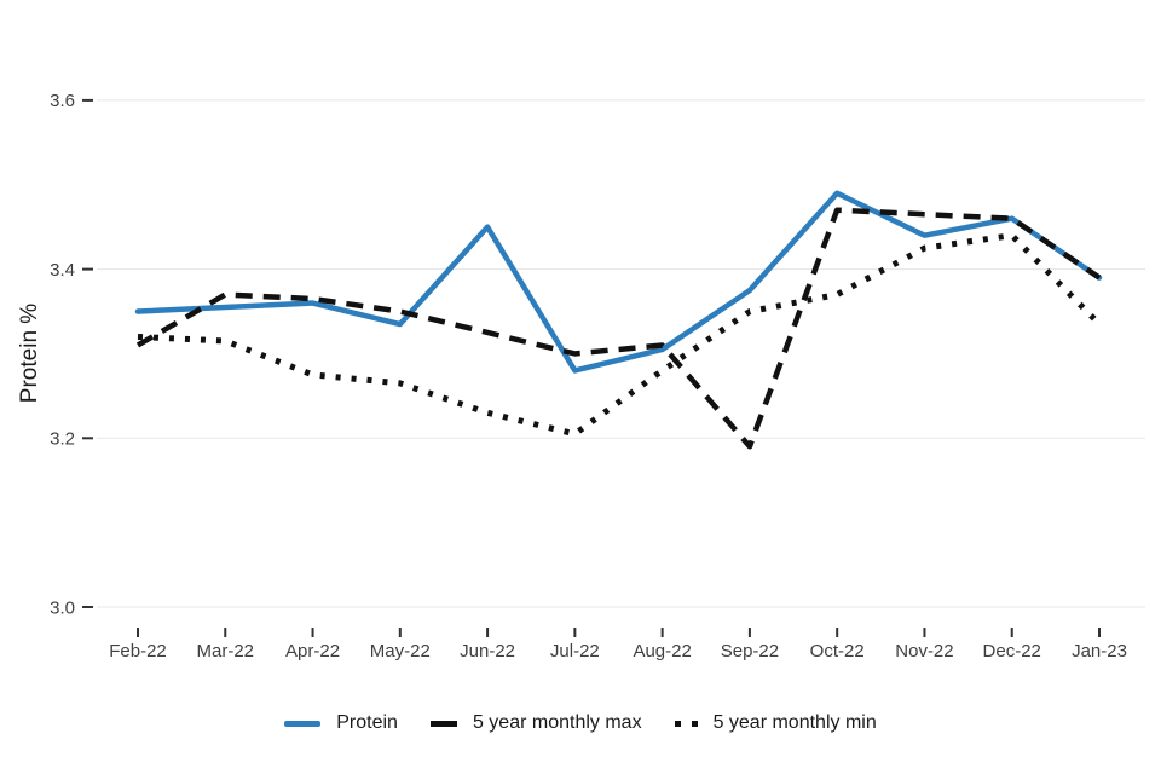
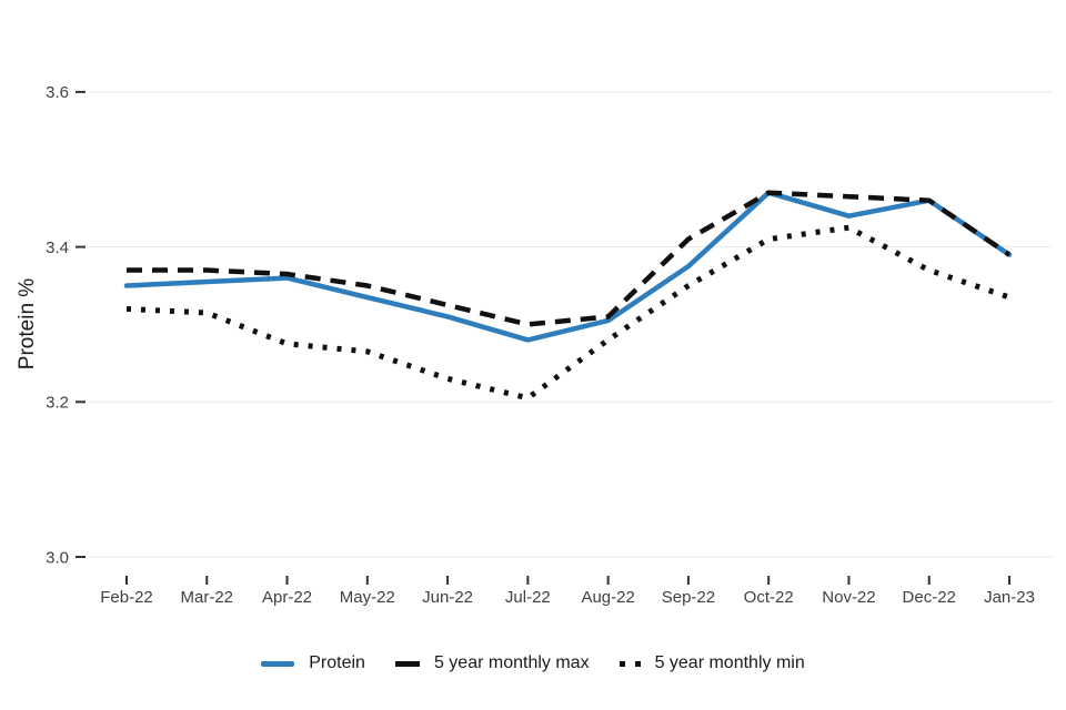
5 year monthly max/Feb-22: 3.31 -> 3.37
Protein/Jun-22: 3.45 -> 3.31
5 year monthly max/Sep-22: 3.19 -> 3.41
Protein/Oct-22: 3.49 -> 3.47
5 year monthly min/Oct-22: 3.37 -> 3.41
5 year monthly min/Dec-22: 3.44 -> 3.37
